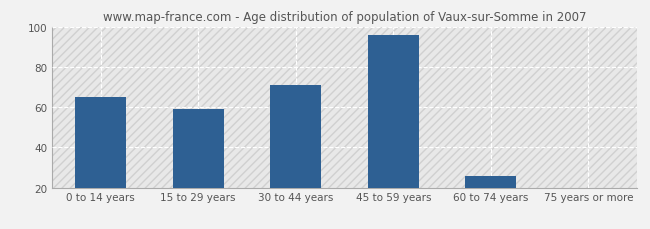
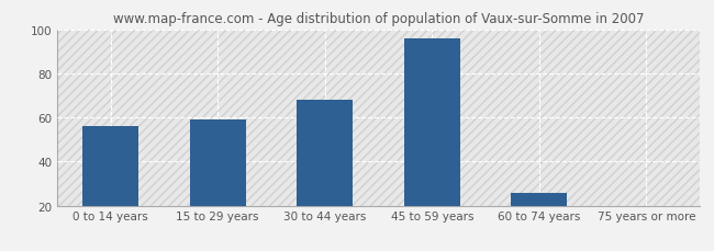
0 to 14 years: 65 -> 56
30 to 44 years: 71 -> 68
